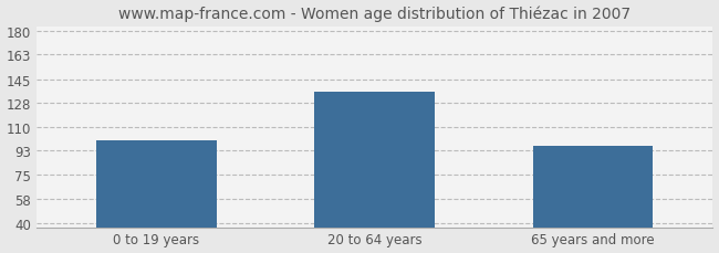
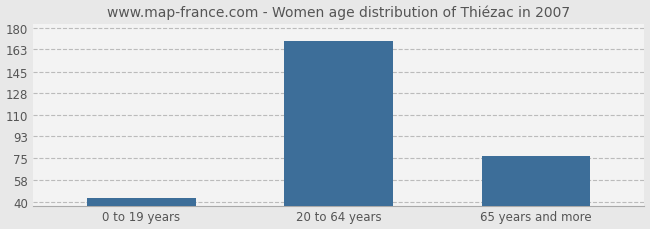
0 to 19 years: 100 -> 43
20 to 64 years: 136 -> 170
65 years and more: 96 -> 77
